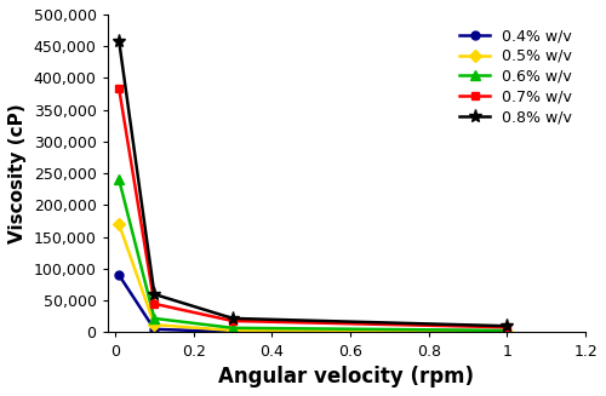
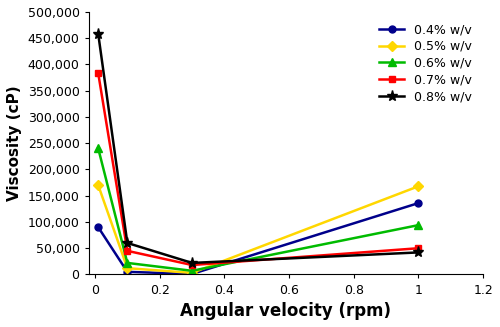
0.4% w/v/1: 0 -> 136,000
0.5% w/v/1: 1,000 -> 168,000
0.6% w/v/1: 3,000 -> 94,000
0.7% w/v/1: 8,000 -> 50,000
0.8% w/v/1: 10,000 -> 42,000
